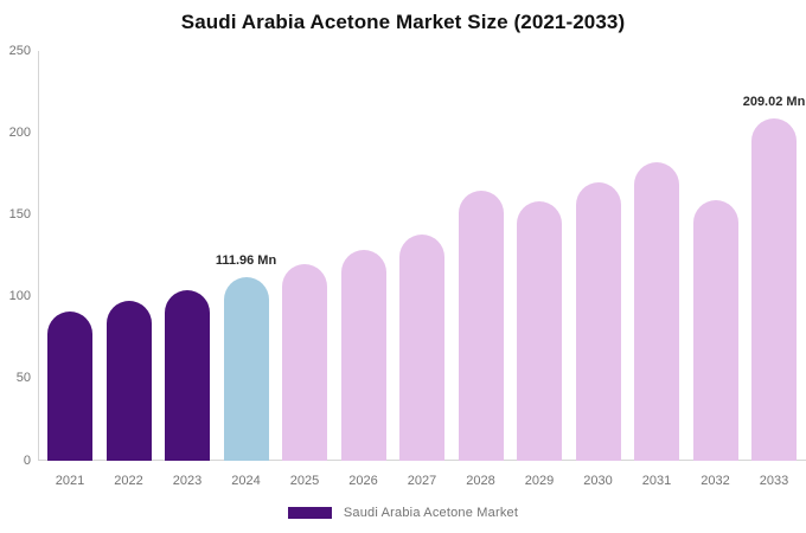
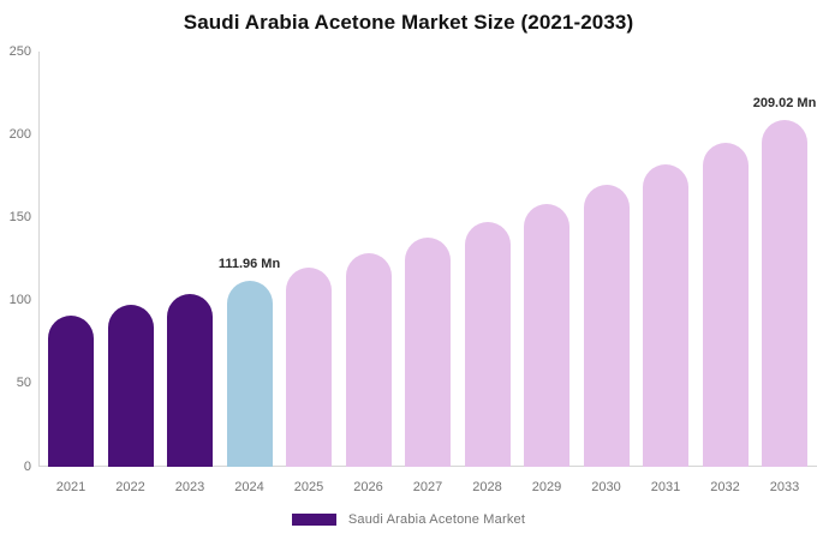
2028: 165 -> 148
2032: 159 -> 195
